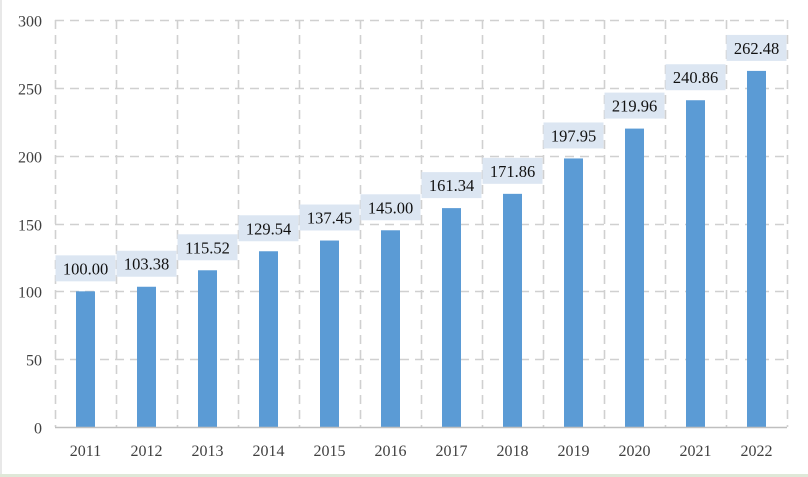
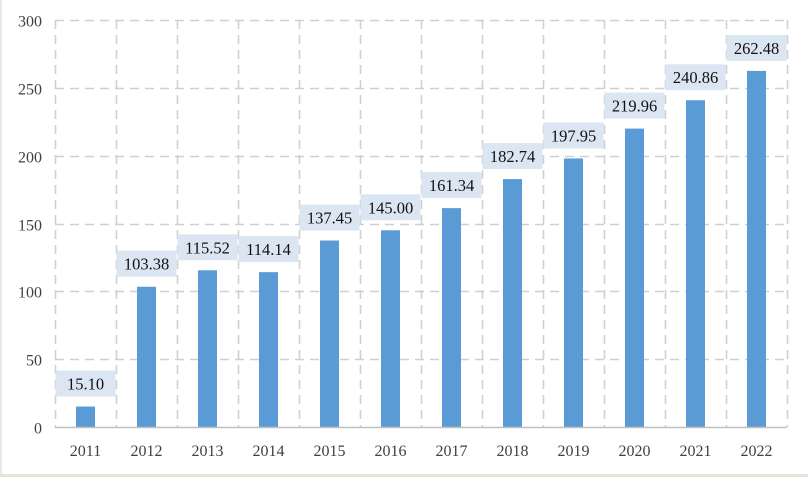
2011: 100.00 -> 15.10
2014: 129.54 -> 114.14
2018: 171.86 -> 182.74
